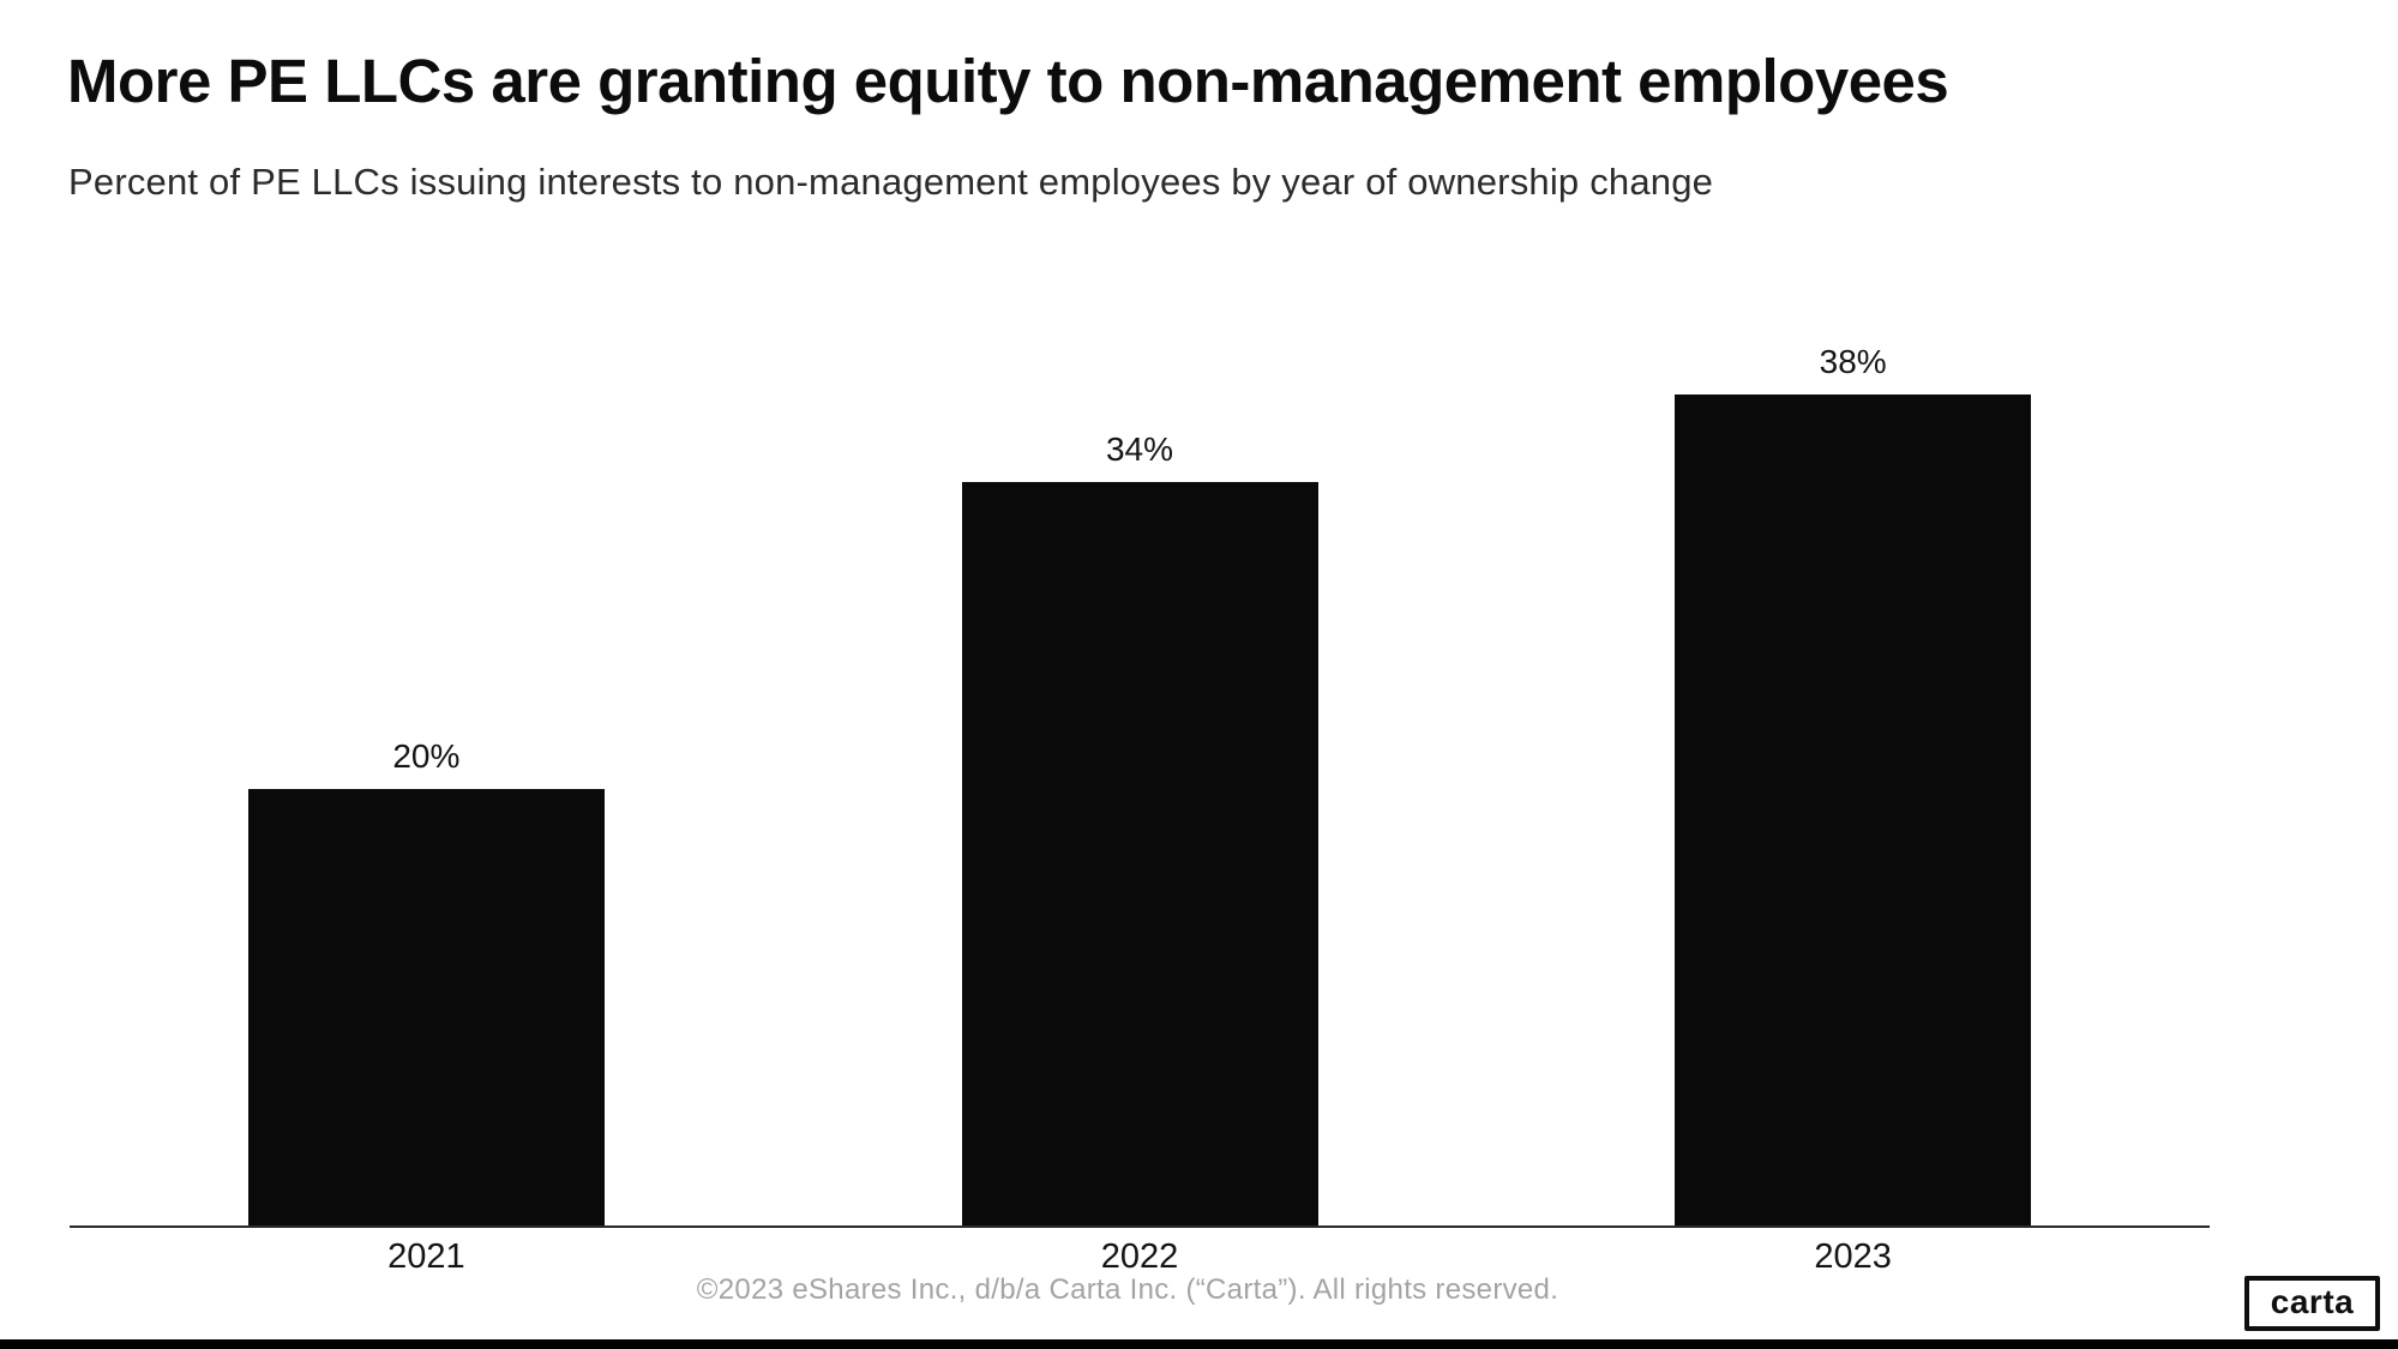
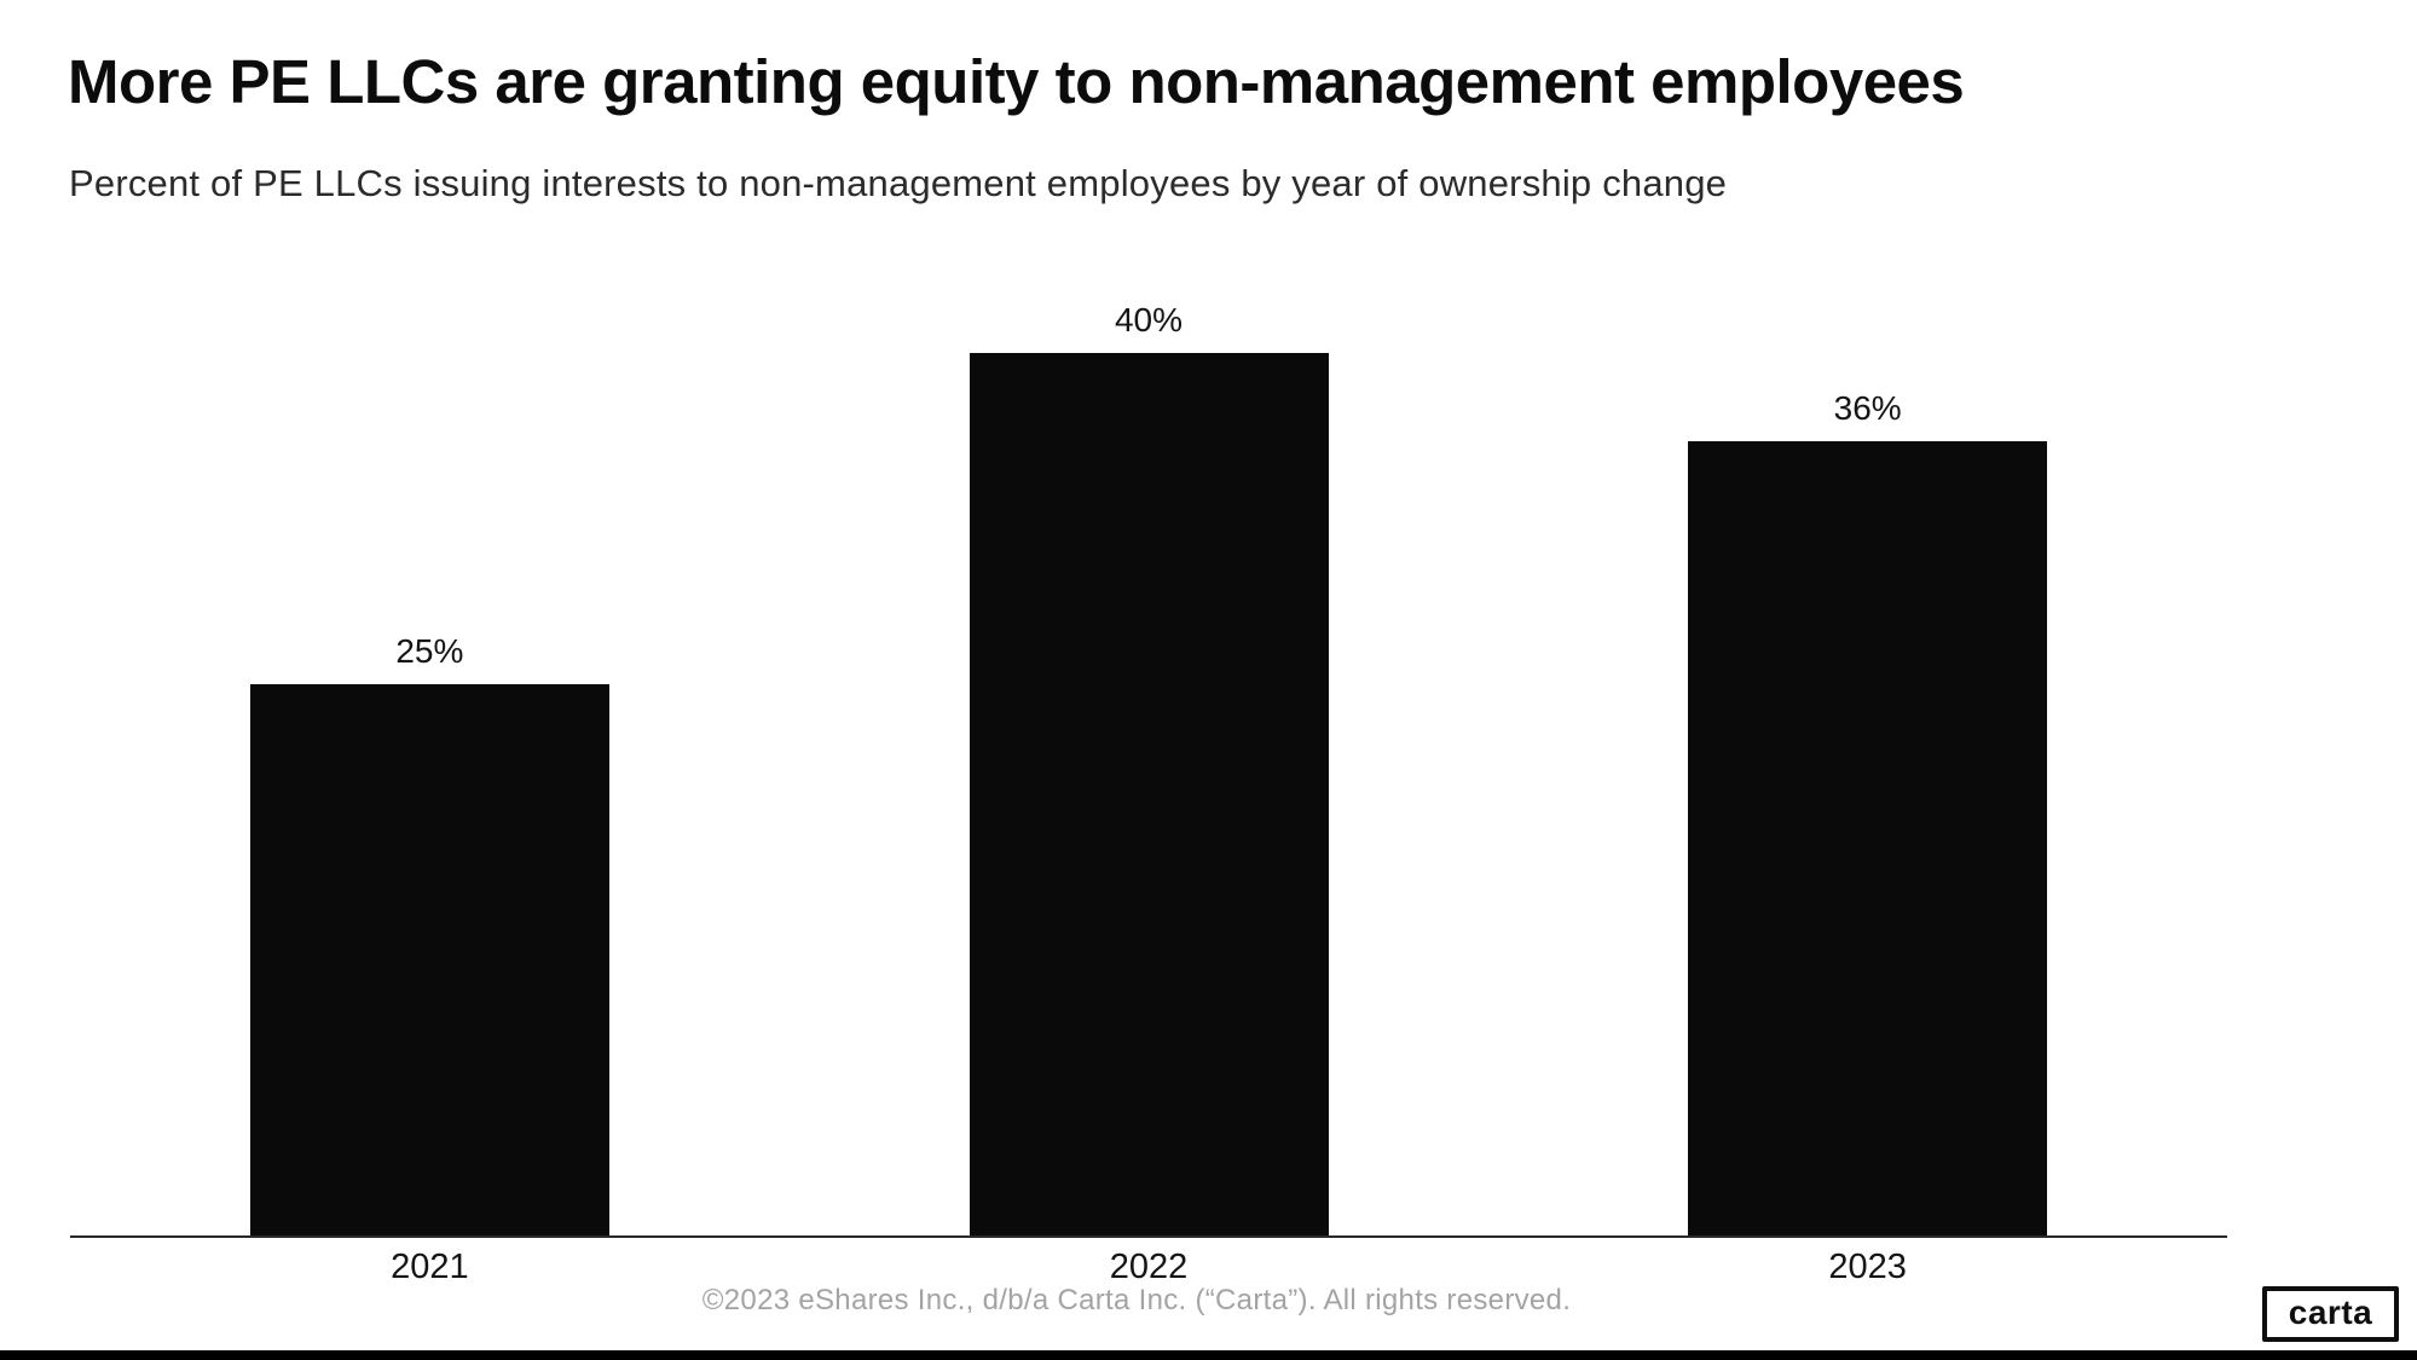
2021: 20% -> 25%
2022: 34% -> 40%
2023: 38% -> 36%
